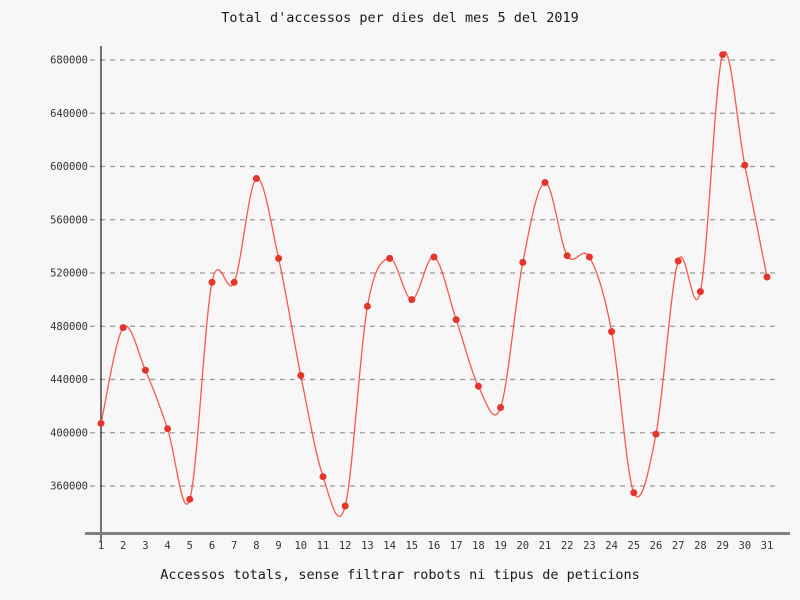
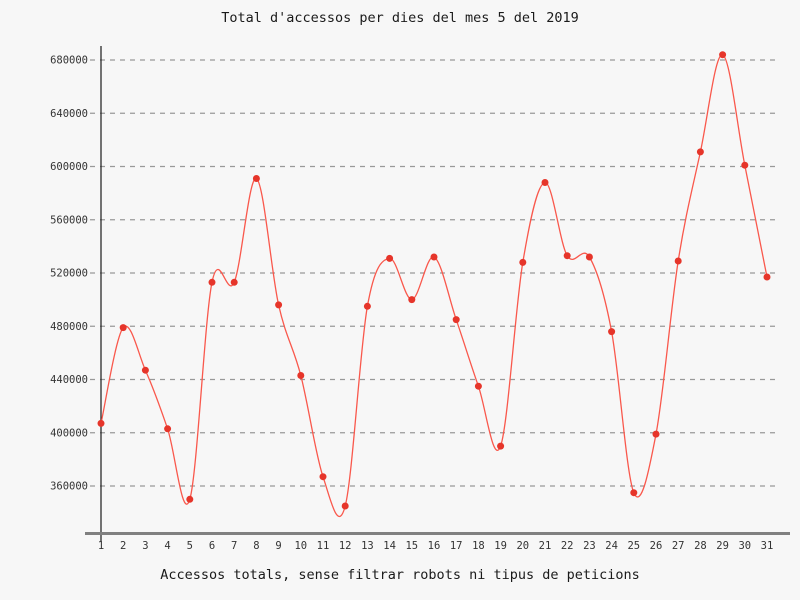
9: 531000 -> 496000
19: 419000 -> 390000
28: 506000 -> 611000
